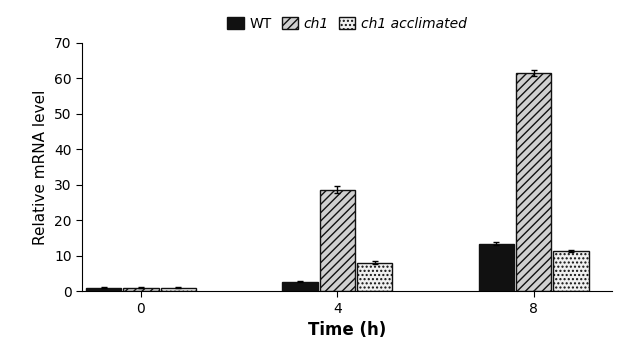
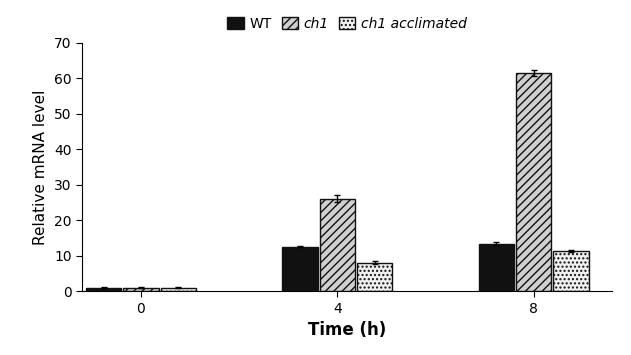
WT/4: 2.7 -> 12.5
ch1/4: 28.5 -> 26.0
